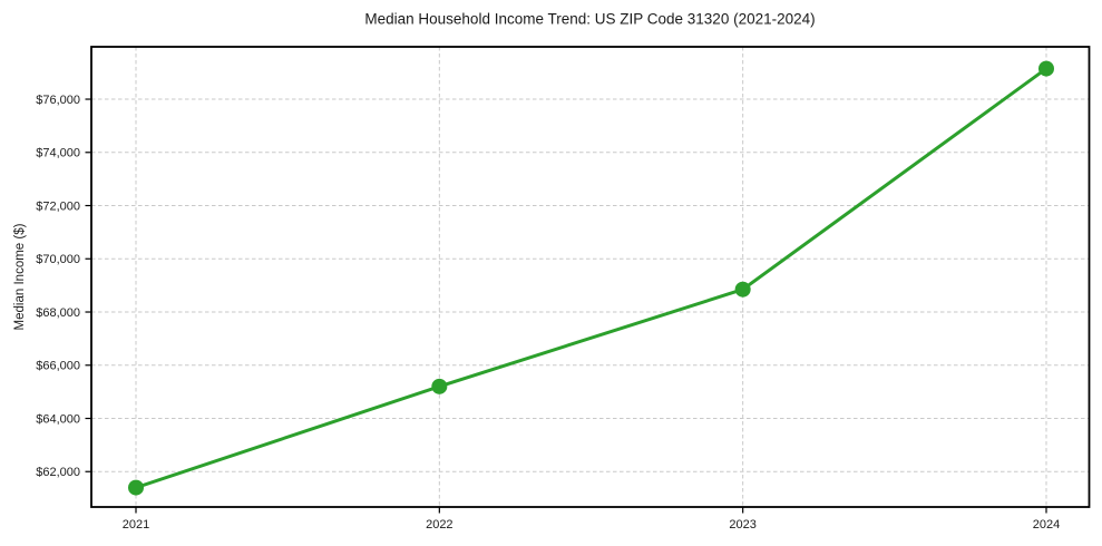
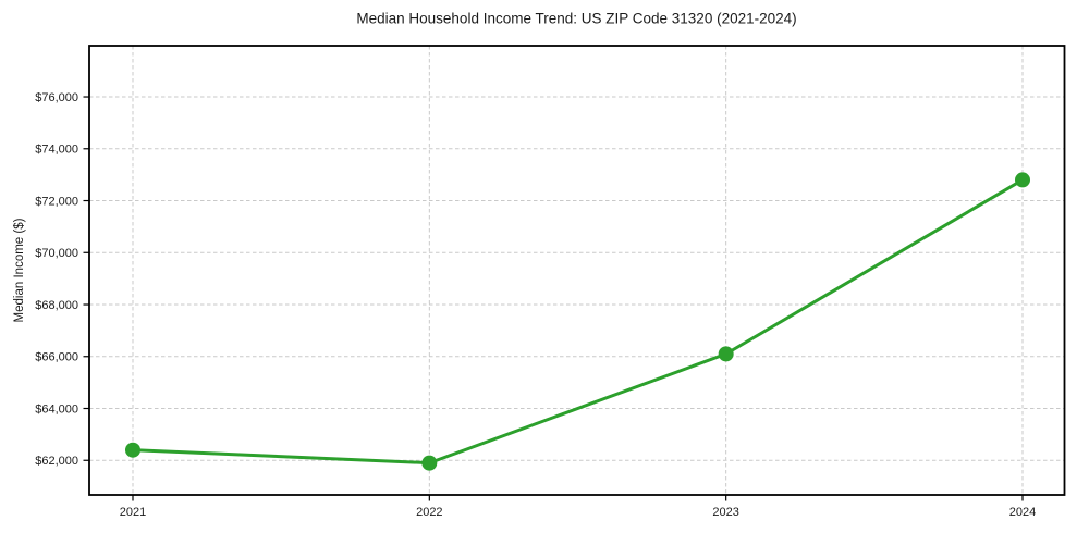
2021: $61400 -> $62400
2022: $65200 -> $61900
2023: $68800 -> $66100
2024: $77200 -> $72800
